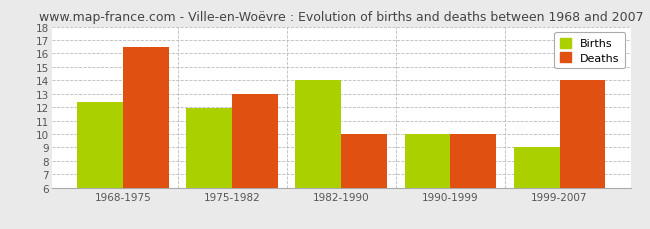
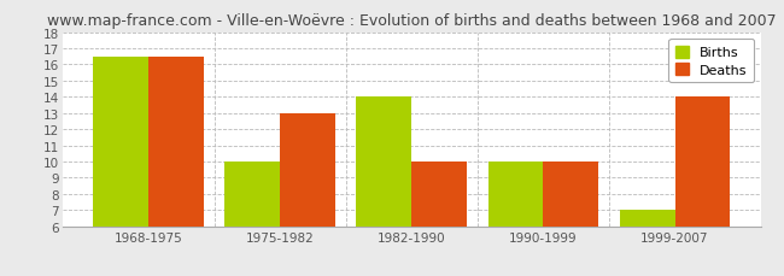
Births/1968-1975: 12.4 -> 16.5
Births/1975-1982: 11.9 -> 10.0
Births/1999-2007: 9.0 -> 7.0
